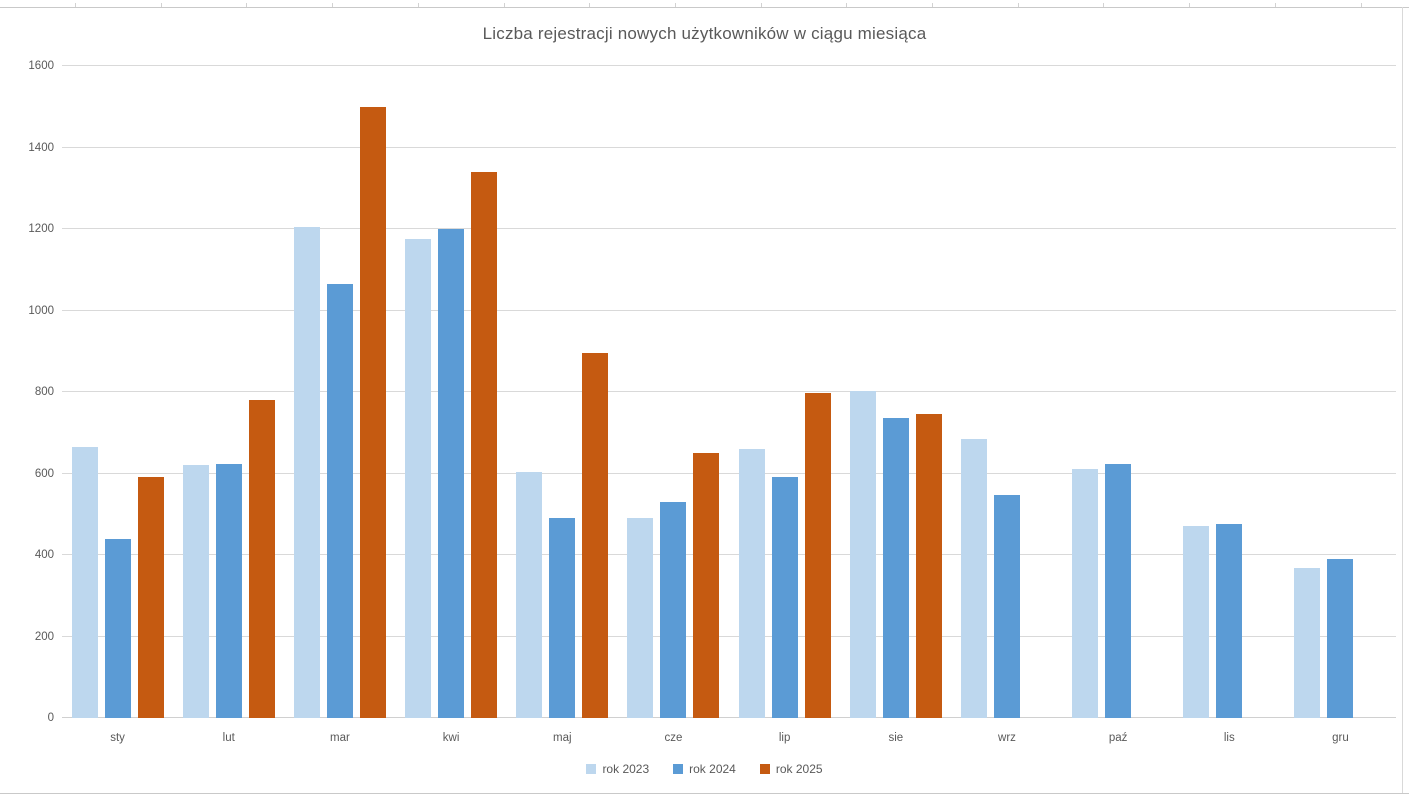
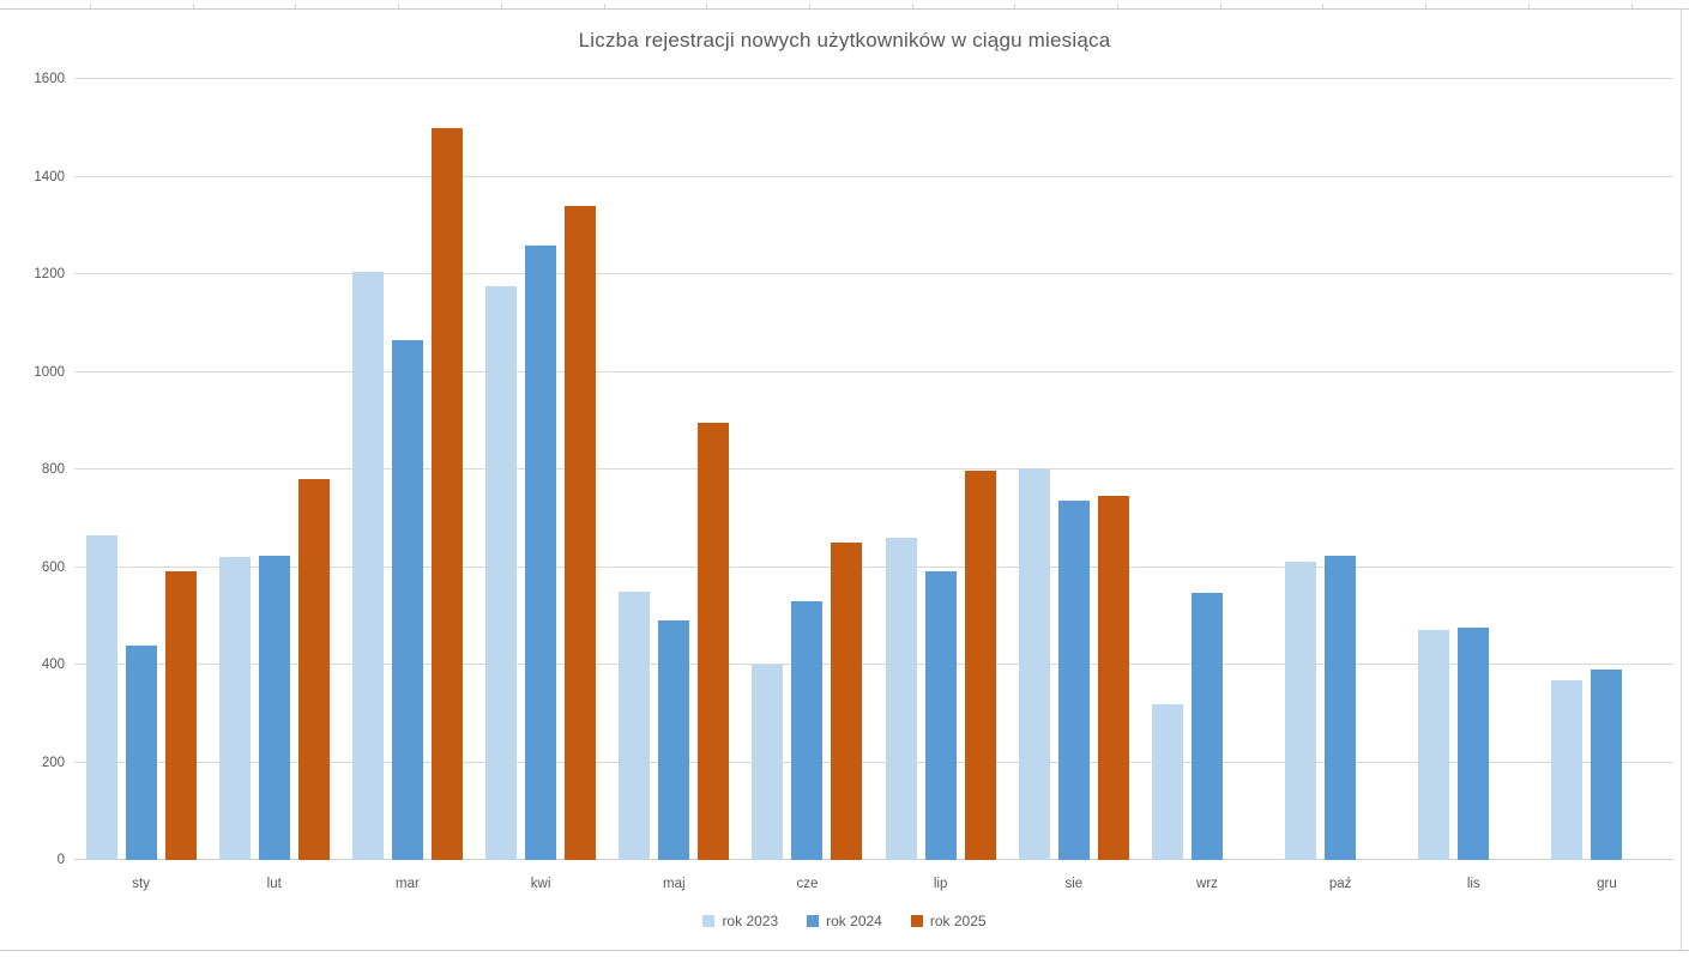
rok 2024/kwi: 1200 -> 1260
rok 2023/maj: 600 -> 550
rok 2023/cze: 490 -> 400
rok 2023/wrz: 680 -> 320
